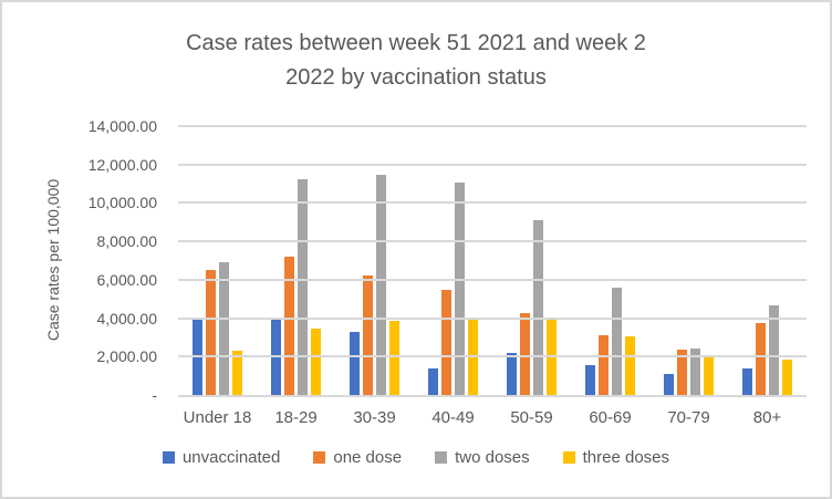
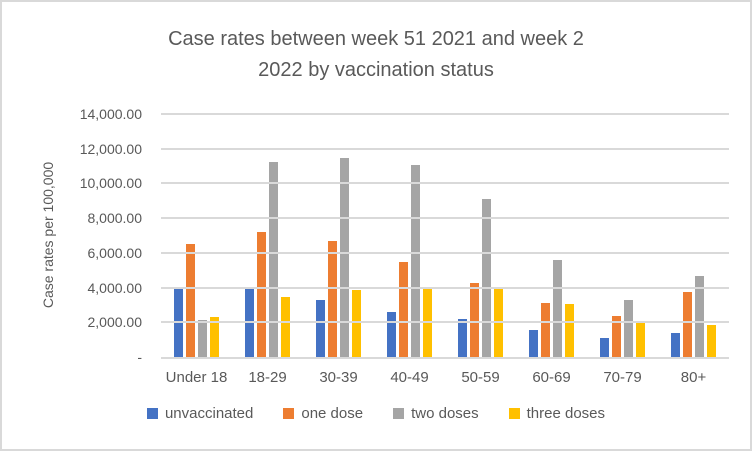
two doses/Under 18: 6900 -> 2200
one dose/30-39: 6200 -> 6700
unvaccinated/40-49: 1400 -> 2600
two doses/70-79: 2400 -> 3300
